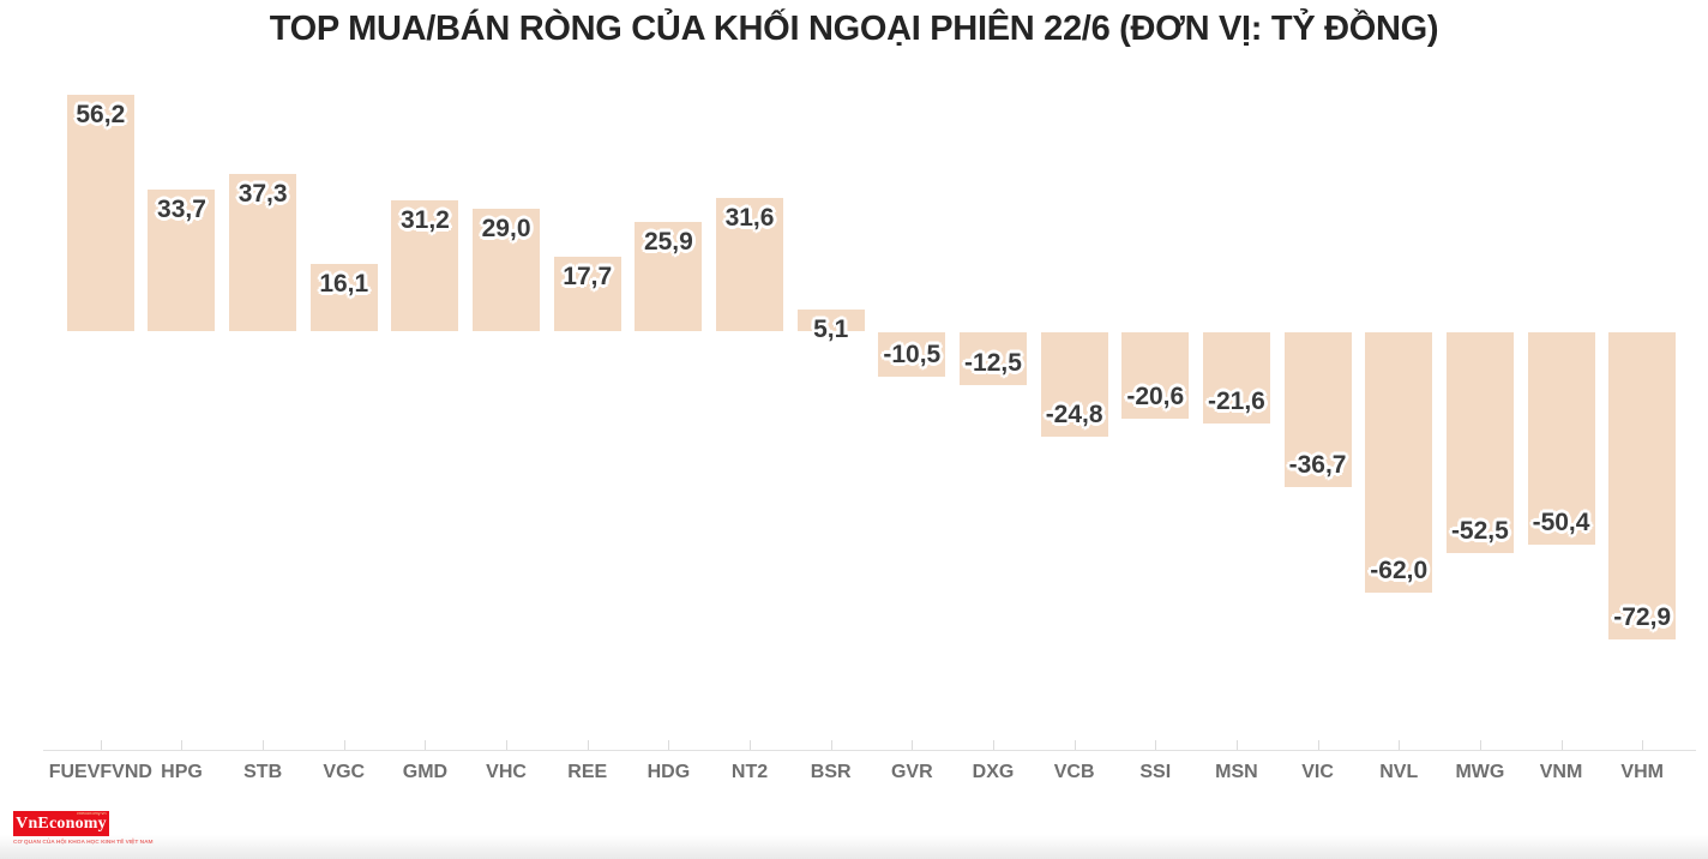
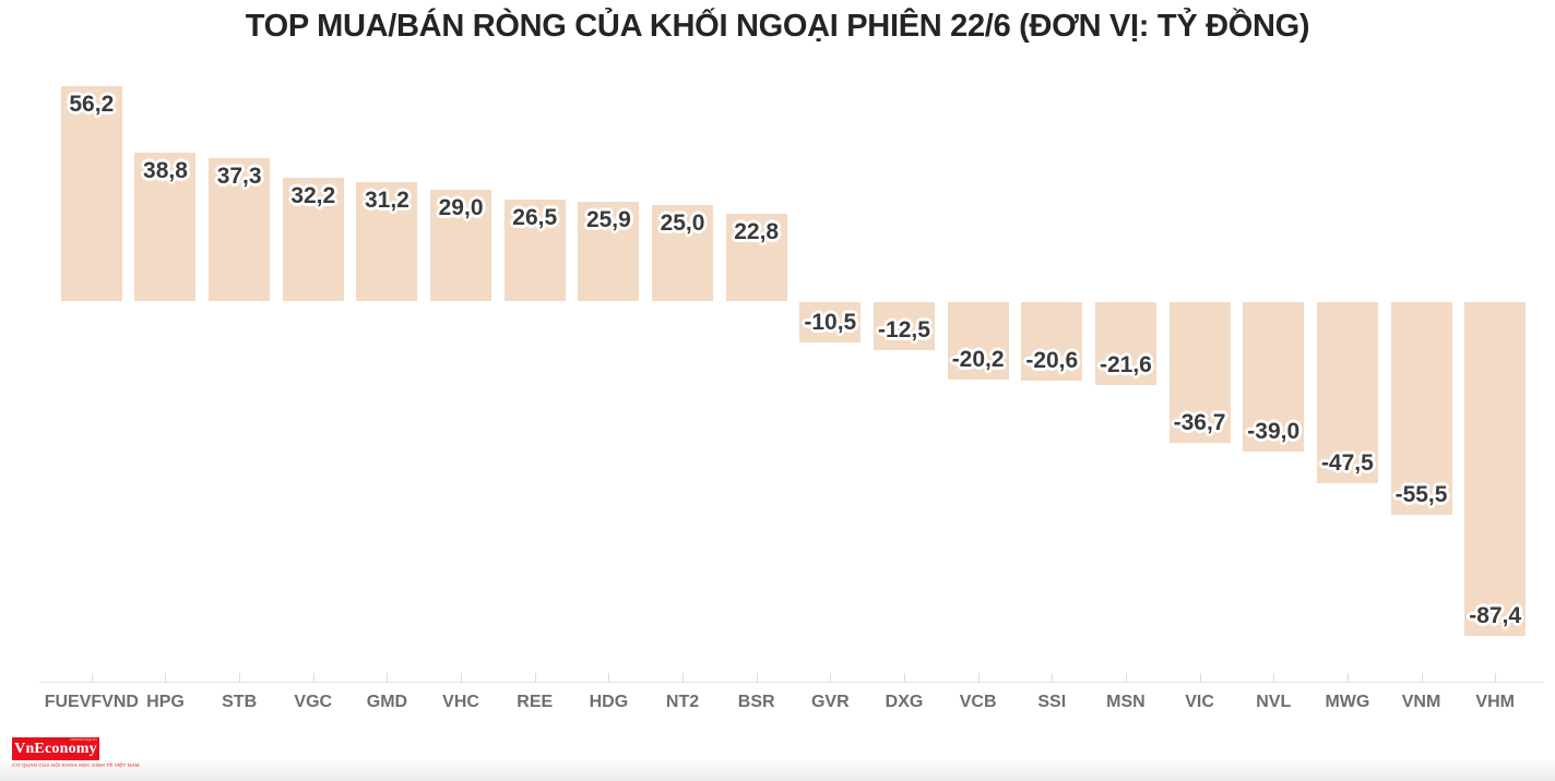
HPG: 33,7 -> 38,8
VGC: 16,1 -> 32,2
REE: 17,7 -> 26,5
NT2: 31,6 -> 25,0
BSR: 5,1 -> 22,8
VCB: -24,8 -> -20,2
NVL: -62,0 -> -39,0
MWG: -52,5 -> -47,5
VNM: -50,4 -> -55,5
VHM: -72,9 -> -87,4
